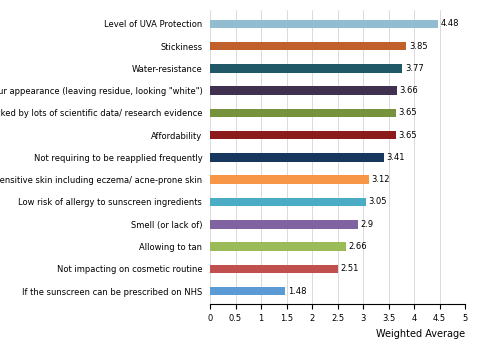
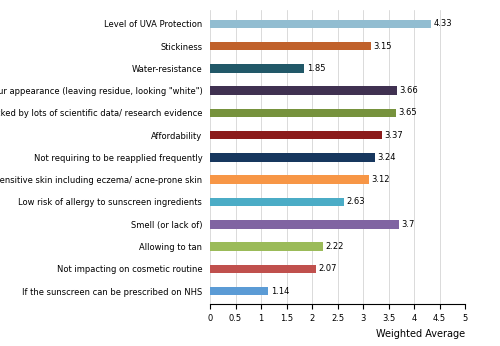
Level of UVA Protection: 4.48 -> 4.33
Stickiness: 3.85 -> 3.15
Water-resistance: 3.77 -> 1.85
Affordability: 3.65 -> 3.37
Not requiring to be reapplied frequently: 3.41 -> 3.24
Low risk of allergy to sunscreen ingredients: 3.05 -> 2.63
Smell (or lack of): 2.9 -> 3.7
Allowing to tan: 2.66 -> 2.22
Not impacting on cosmetic routine: 2.51 -> 2.07
If the sunscreen can be prescribed on NHS: 1.48 -> 1.14
